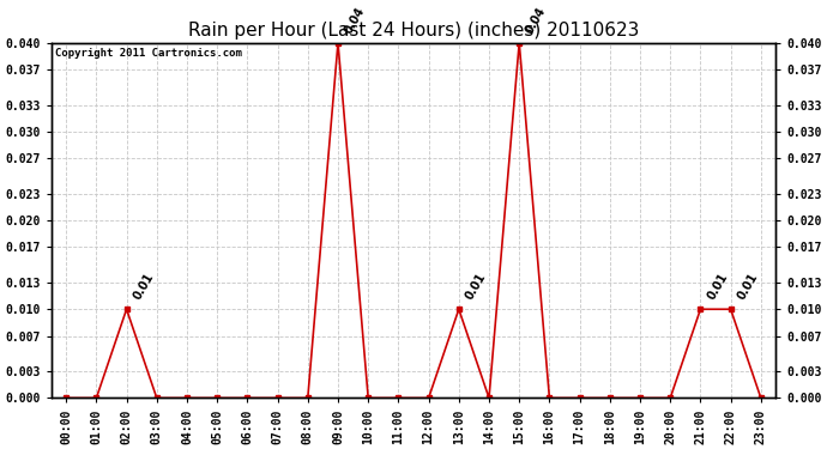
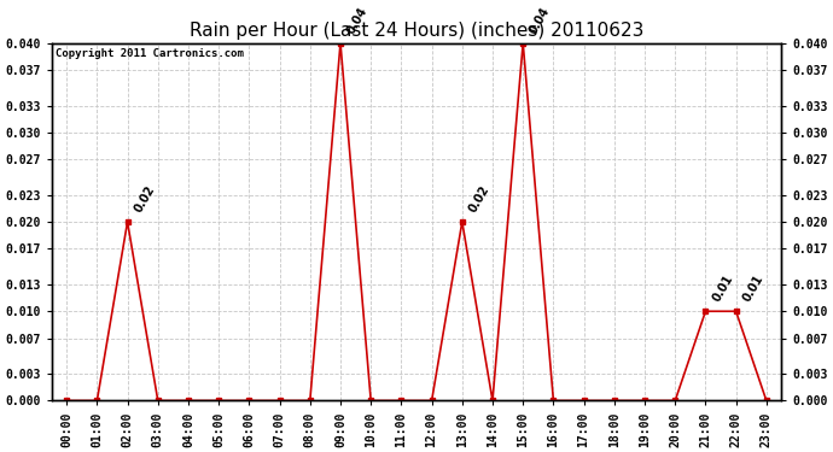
02:00: 0.01 -> 0.02
13:00: 0.01 -> 0.02
